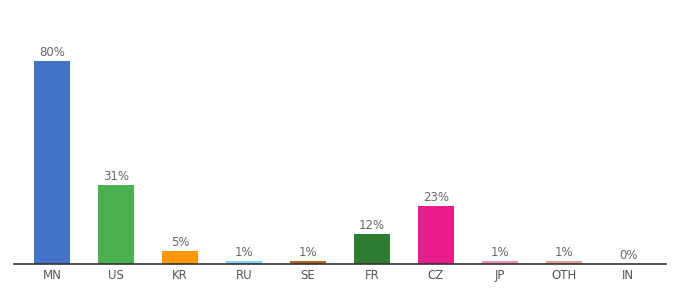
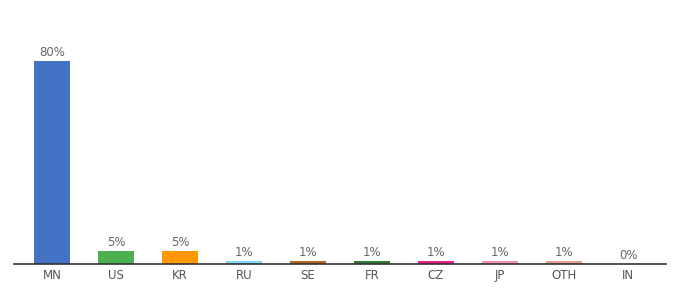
US: 31% -> 5%
FR: 12% -> 1%
CZ: 23% -> 1%
